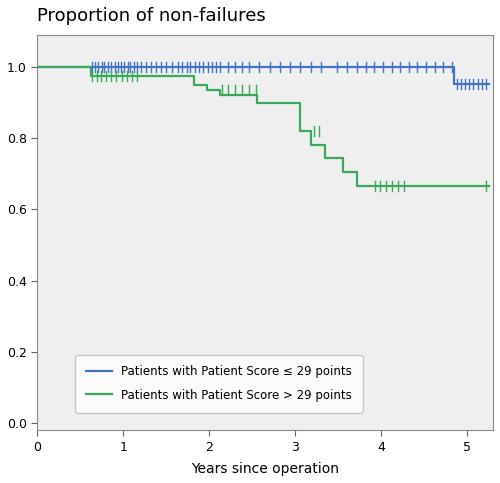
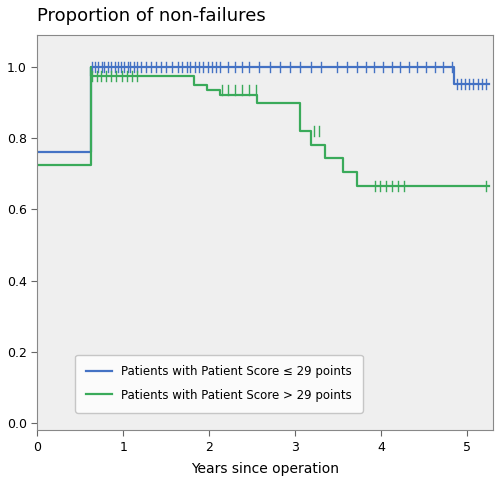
Patients with Patient Score ≤ 29 points/0: 1.000 -> 0.760
Patients with Patient Score > 29 points/0: 1.000 -> 0.725
